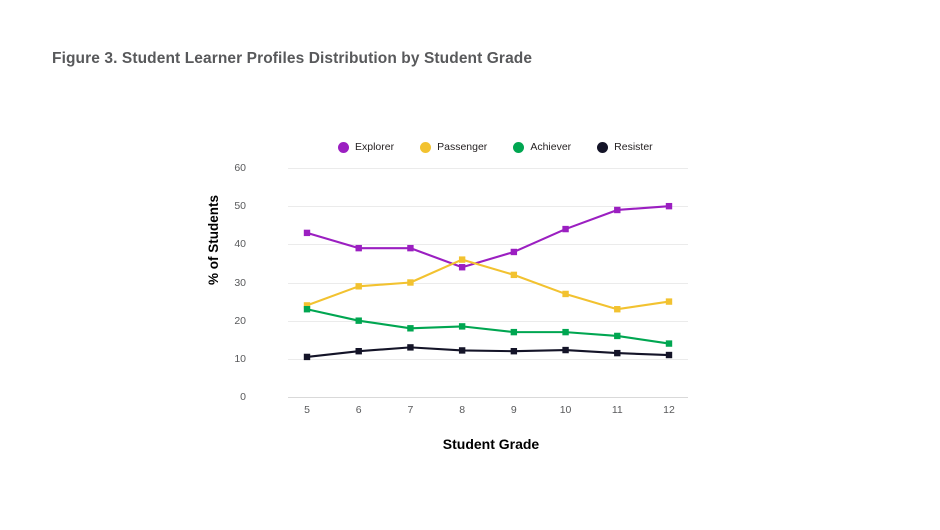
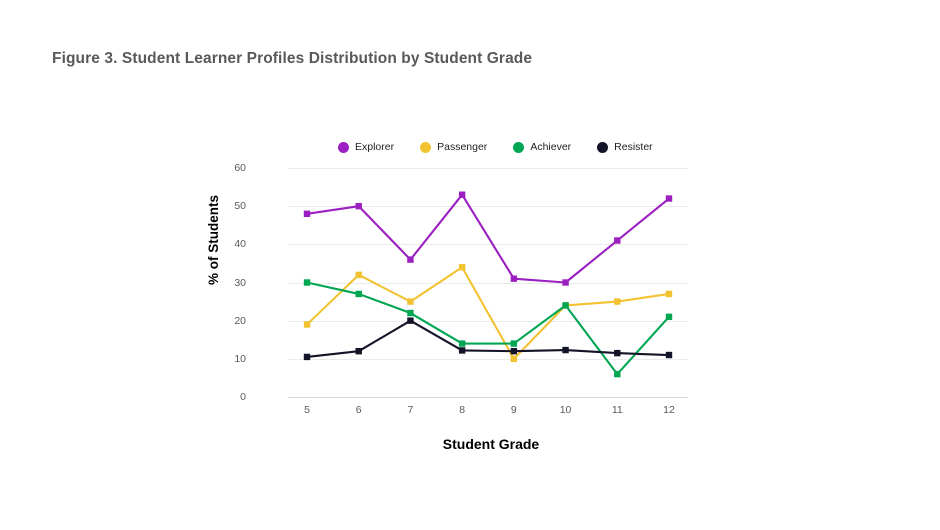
Explorer/5: 43 -> 48
Passenger/5: 24 -> 19
Achiever/5: 23 -> 30
Explorer/6: 39 -> 50
Passenger/6: 29 -> 32
Achiever/6: 20 -> 27
Explorer/7: 39 -> 36
Passenger/7: 30 -> 25
Achiever/7: 18 -> 22
Resister/7: 13 -> 20
Explorer/8: 34 -> 53
Passenger/8: 36 -> 34
Achiever/8: 18 -> 14
Explorer/9: 38 -> 31
Passenger/9: 32 -> 10
Achiever/9: 17 -> 14
Explorer/10: 44 -> 30
Passenger/10: 27 -> 24
Achiever/10: 17 -> 24
Explorer/11: 49 -> 41
Passenger/11: 23 -> 25
Achiever/11: 16 -> 6
Explorer/12: 50 -> 52
Passenger/12: 25 -> 27
Achiever/12: 14 -> 21
